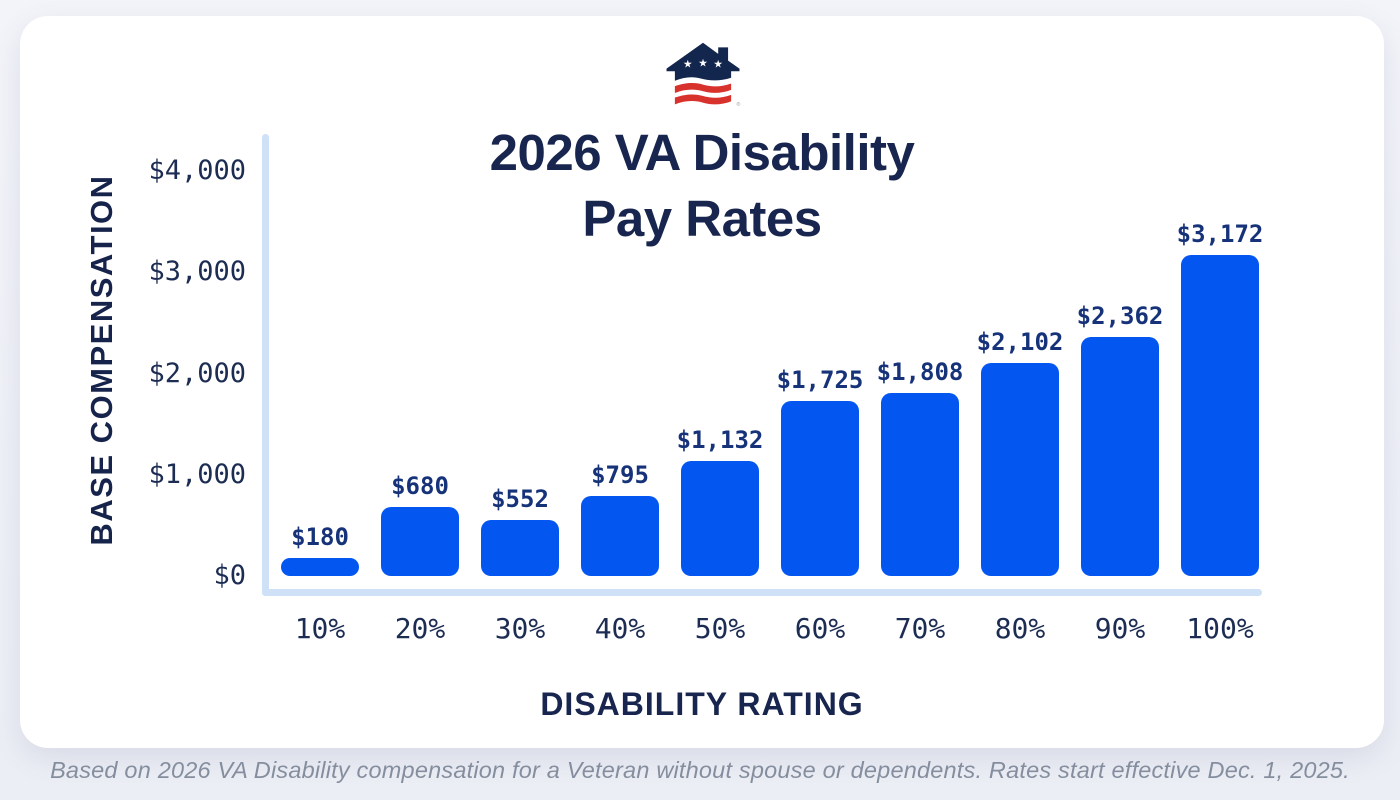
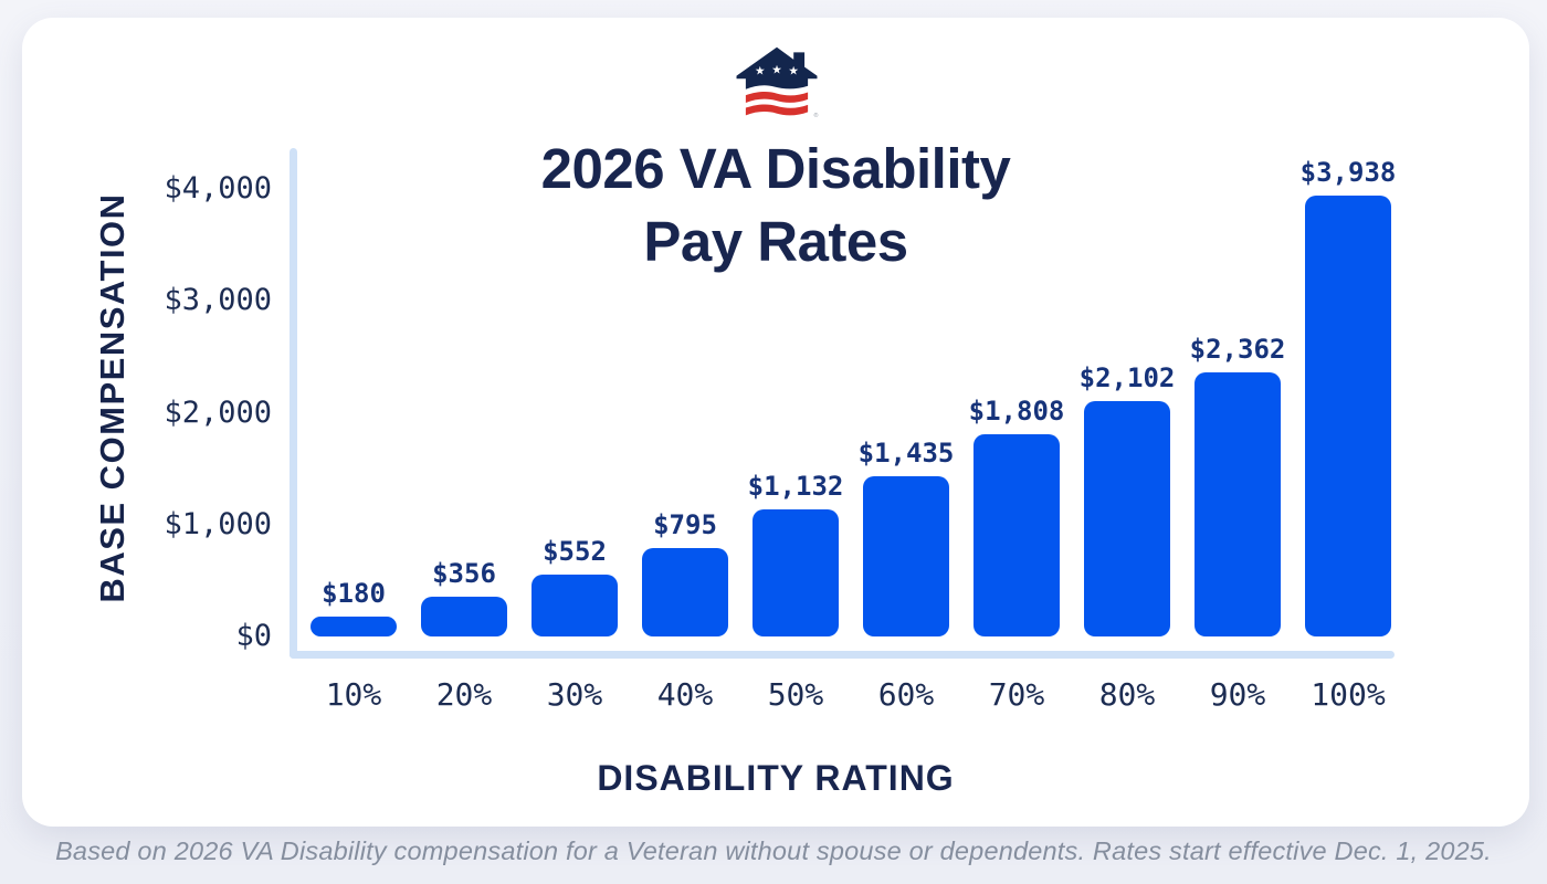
20%: $680 -> $356
60%: $1,725 -> $1,435
100%: $3,172 -> $3,938
